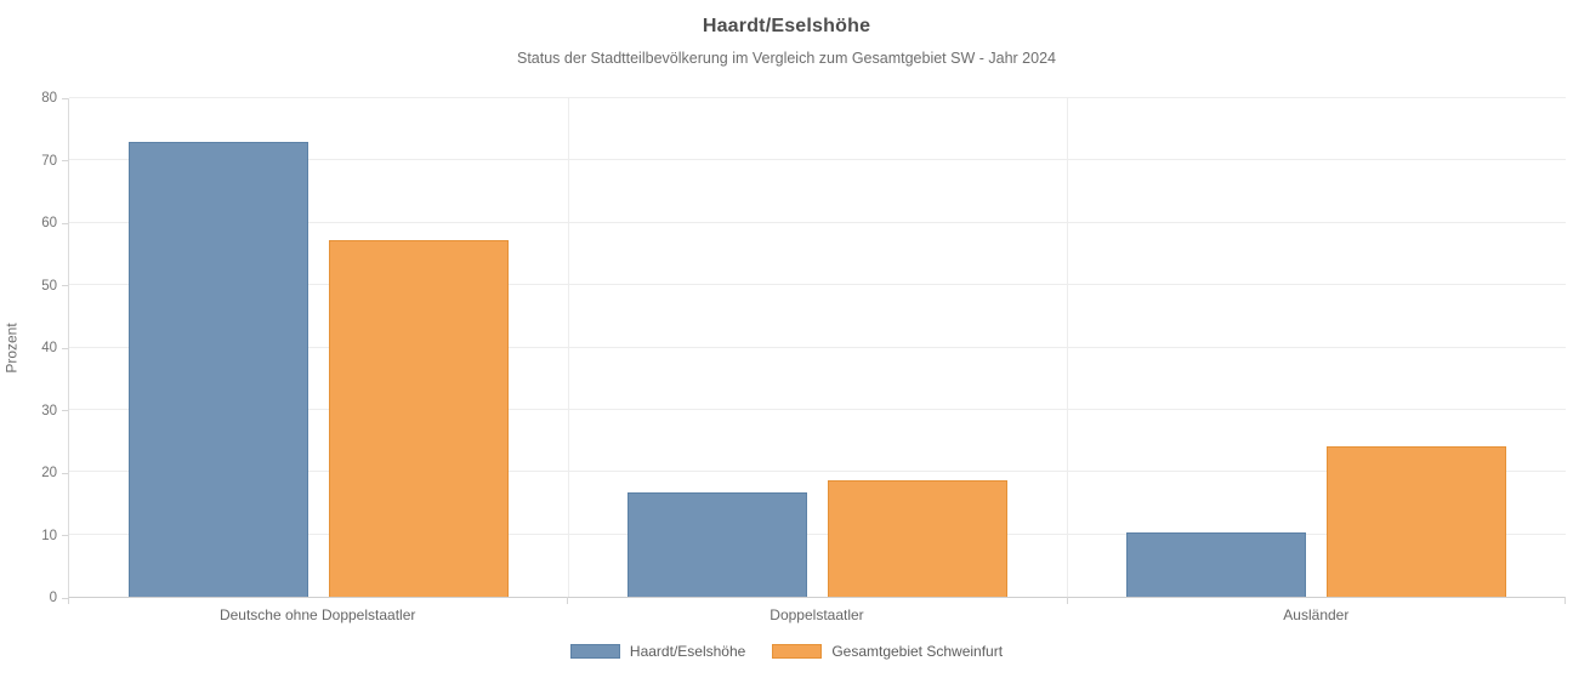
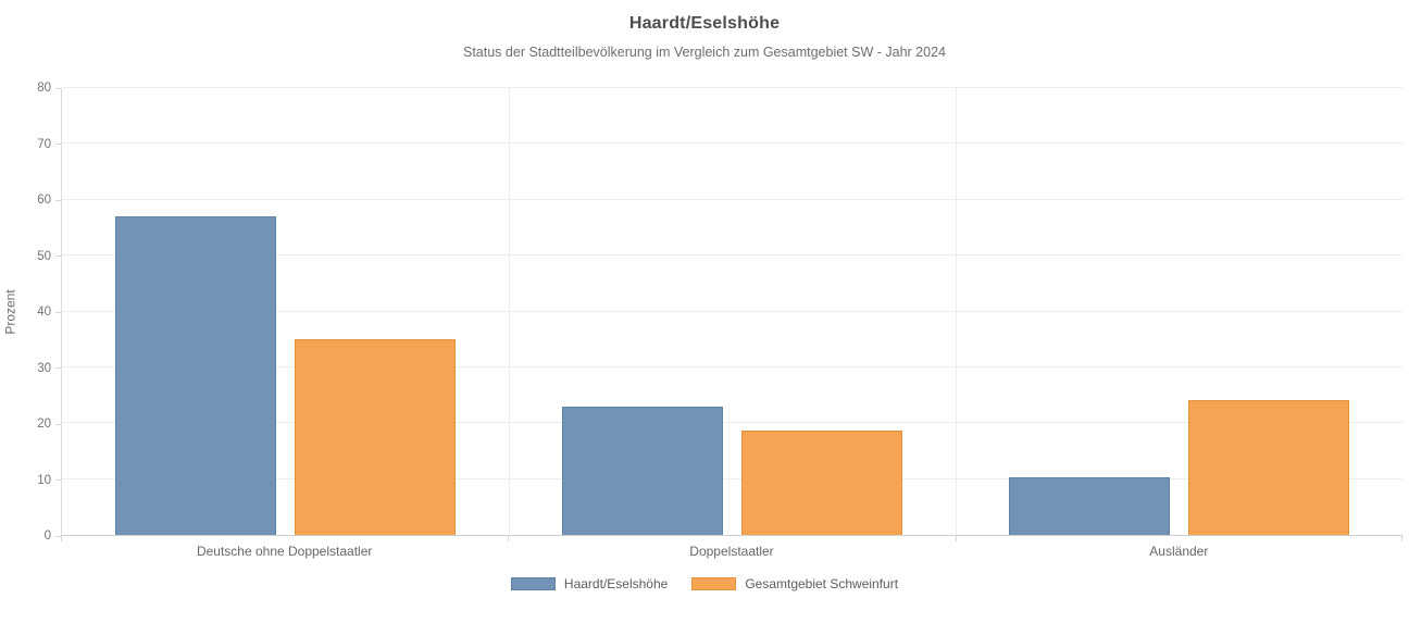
Haardt/Eselshöhe/Deutsche ohne Doppelstaatler: 73 -> 57
Gesamtgebiet Schweinfurt/Deutsche ohne Doppelstaatler: 57 -> 35
Haardt/Eselshöhe/Doppelstaatler: 17 -> 23
